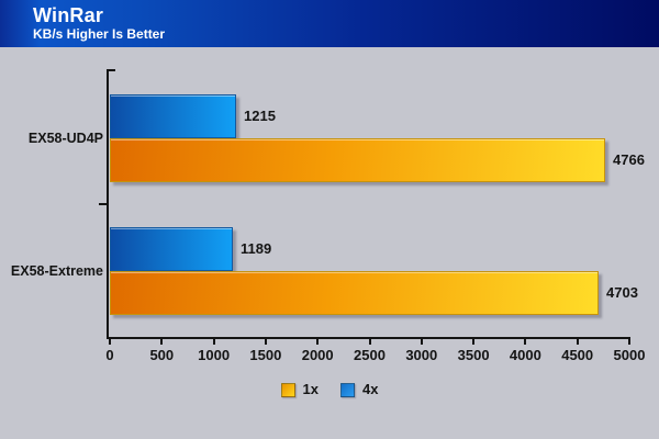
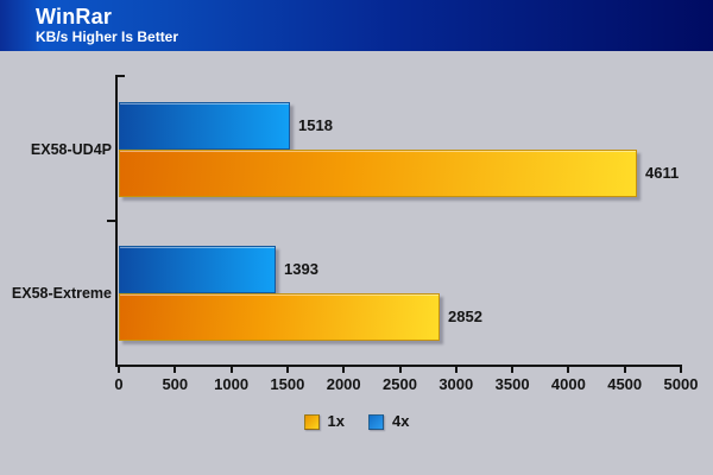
1x/EX58-UD4P: 4766 -> 4611
4x/EX58-UD4P: 1215 -> 1518
1x/EX58-Extreme: 4703 -> 2852
4x/EX58-Extreme: 1189 -> 1393
